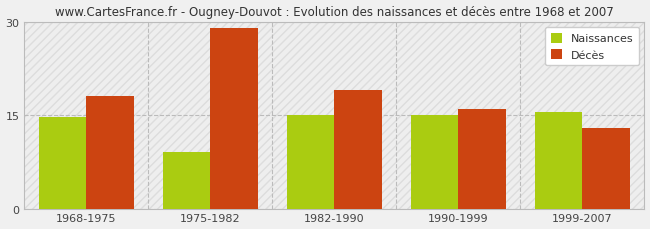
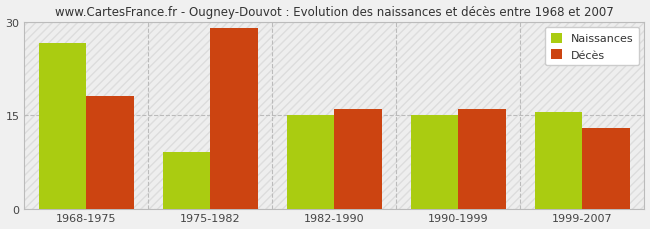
Naissances/1968-1975: 14.7 -> 26.6
Décès/1982-1990: 19 -> 16
